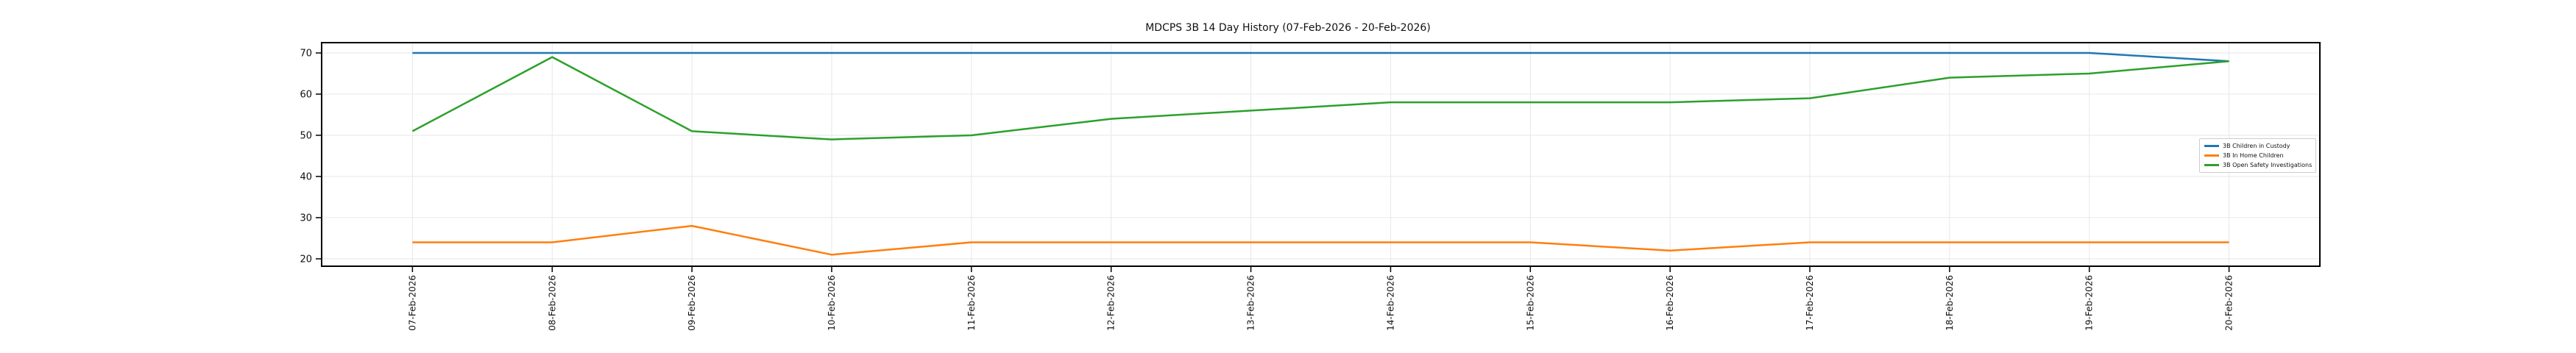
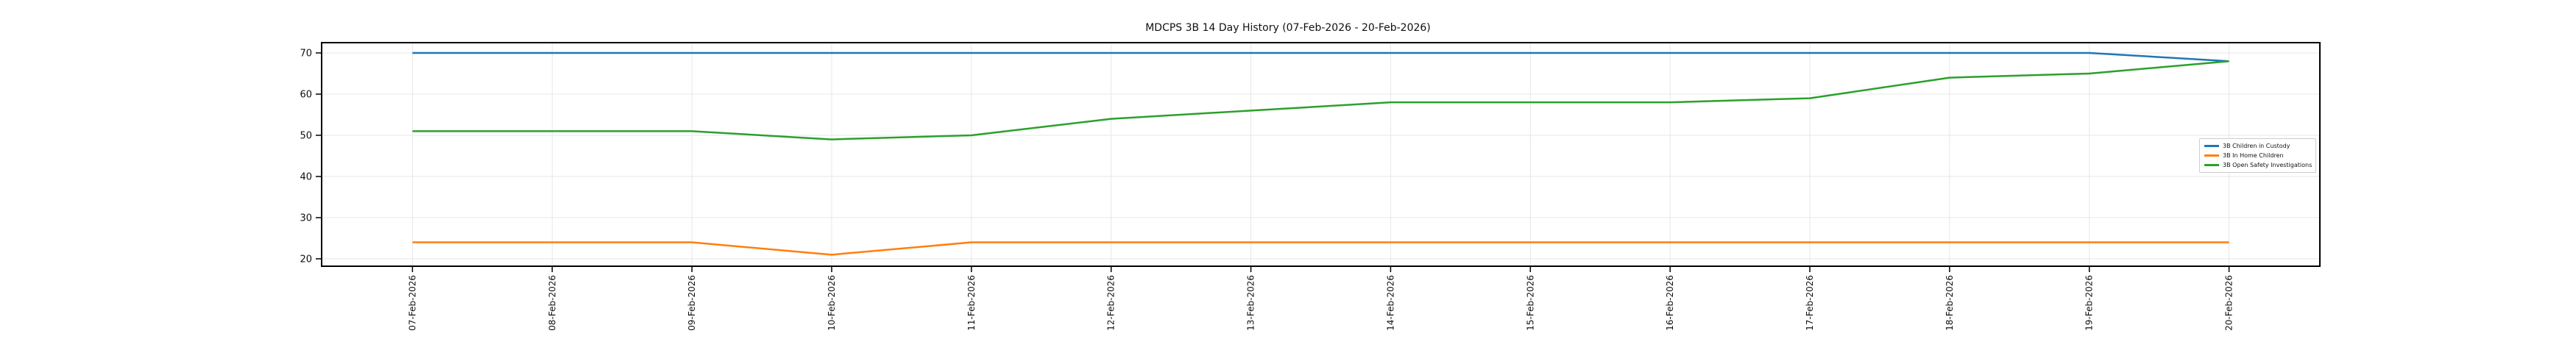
3B Open Safety Investigations/08-Feb-2026: 69 -> 51
3B In Home Children/09-Feb-2026: 28 -> 24
3B In Home Children/16-Feb-2026: 22 -> 24
